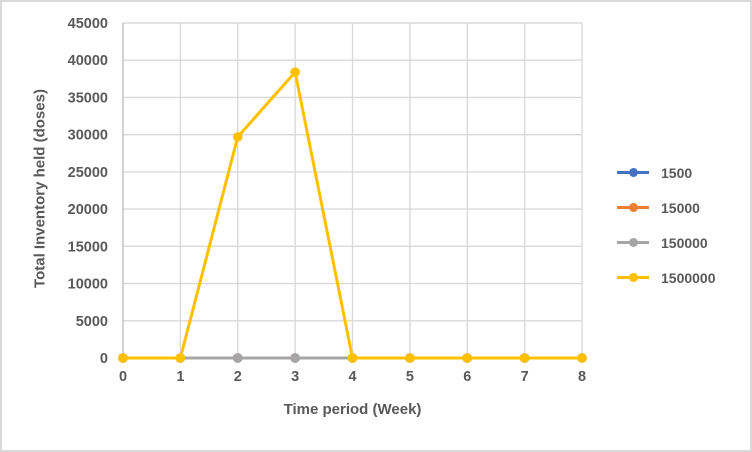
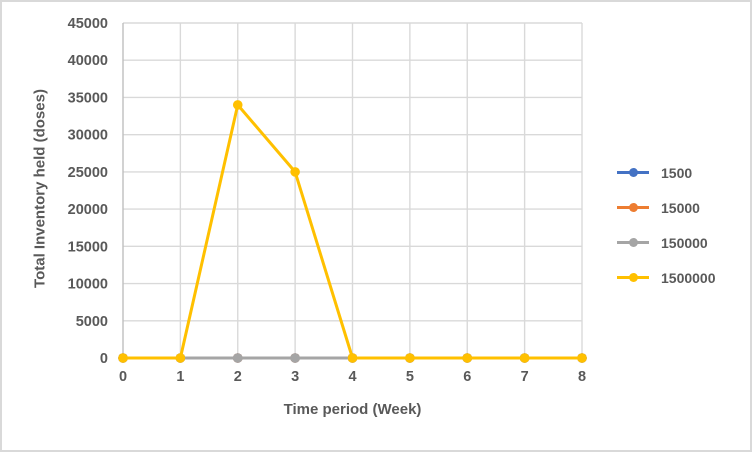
1500000/2: 30000 -> 34000
1500000/3: 38000 -> 25000
